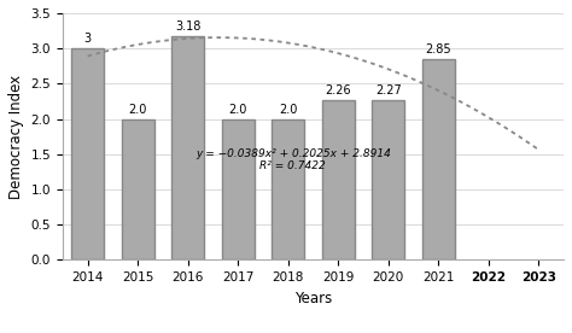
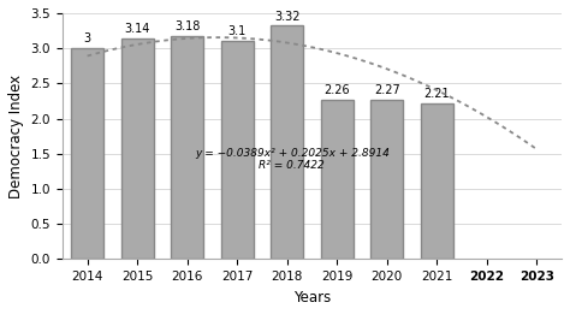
Democracy Index/2015: 2.0 -> 3.1
Democracy Index/2017: 2.0 -> 3.1
Democracy Index/2018: 2.0 -> 3.32
Democracy Index/2021: 2.85 -> 2.21
